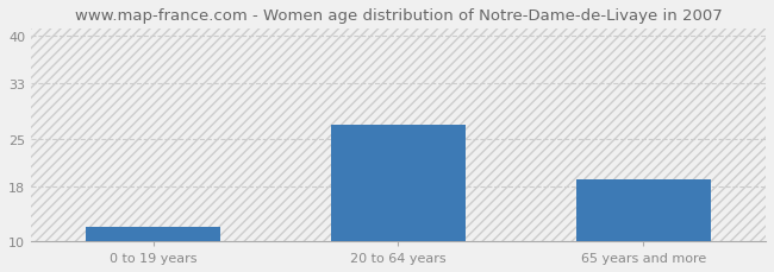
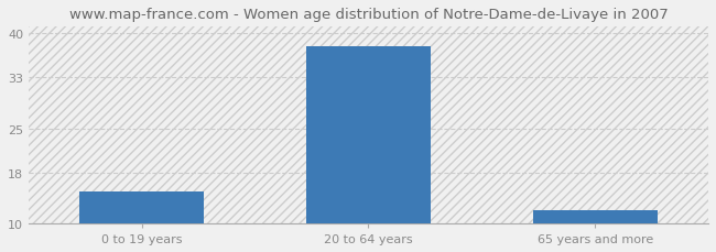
0 to 19 years: 12 -> 15
20 to 64 years: 27 -> 38
65 years and more: 19 -> 12
